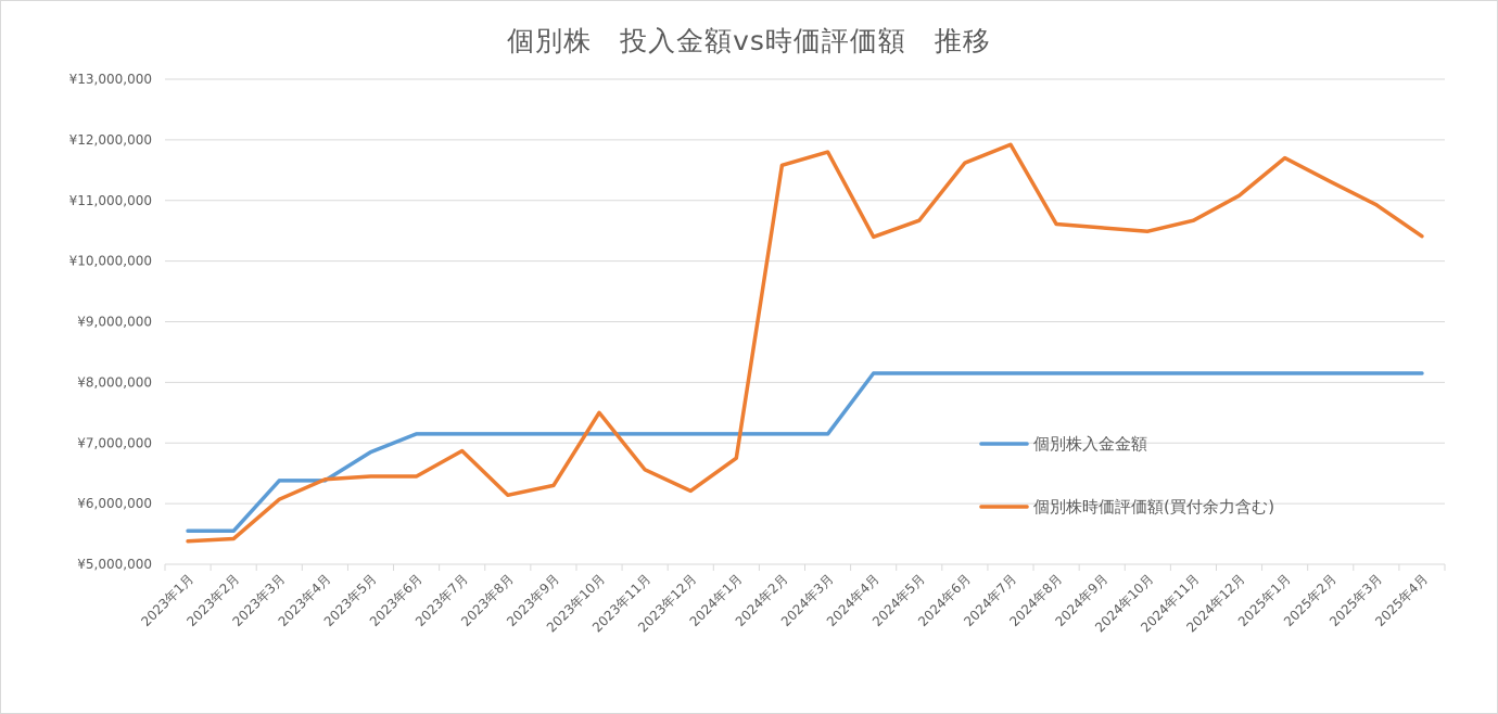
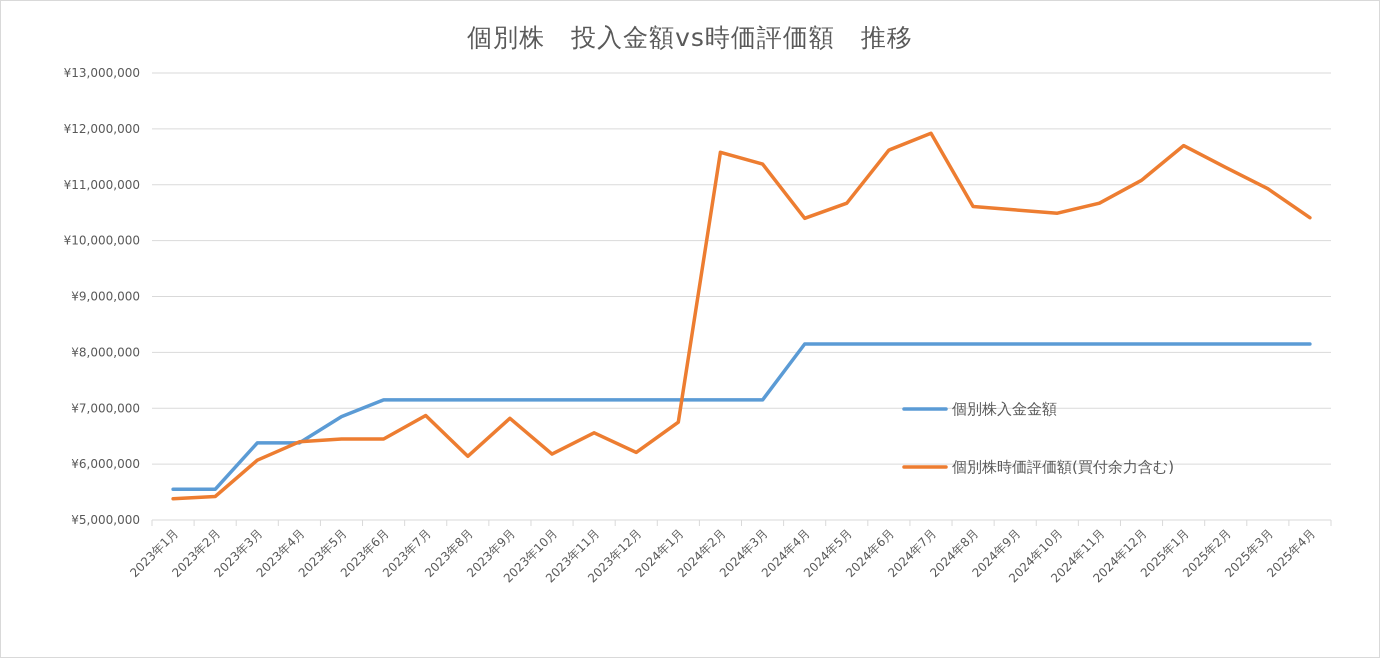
個別株時価評価額(買付余力含む)/2023年9月: ¥6300000 -> ¥6800000
個別株時価評価額(買付余力含む)/2023年10月: ¥7500000 -> ¥6200000
個別株時価評価額(買付余力含む)/2024年3月: ¥11800000 -> ¥11400000
